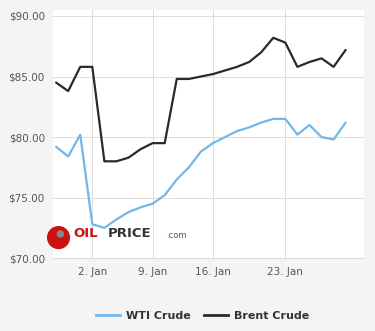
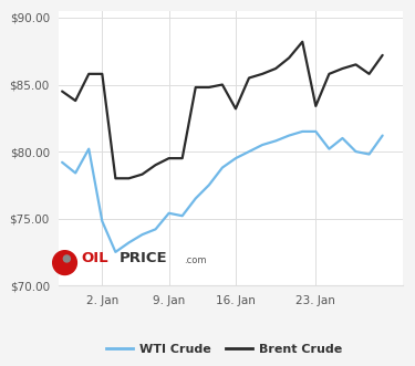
WTI Crude/2. Jan: $72.8 -> $74.8
WTI Crude/9. Jan: $74.5 -> $75.4
Brent Crude/16. Jan: $85.2 -> $83.2
Brent Crude/23. Jan: $87.8 -> $83.4
